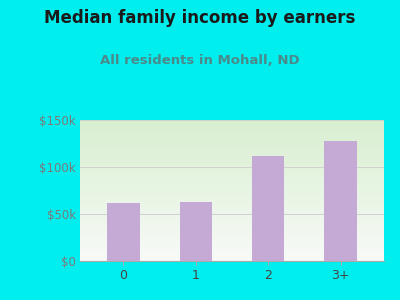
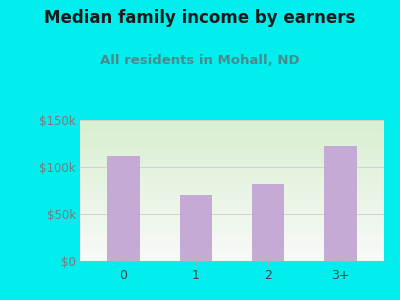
0: $62k -> $112k
1: $63k -> $70k
2: $112k -> $82k
3+: $128k -> $122k
